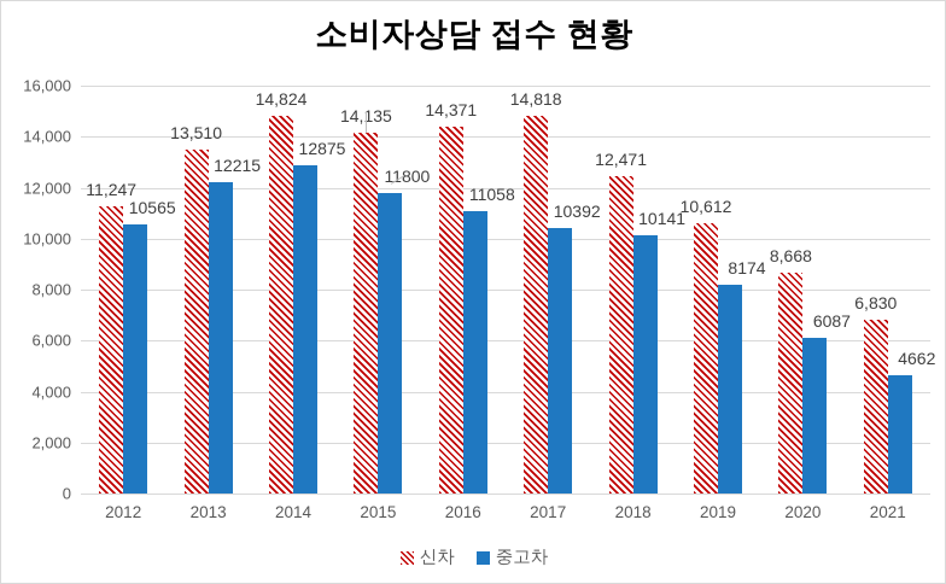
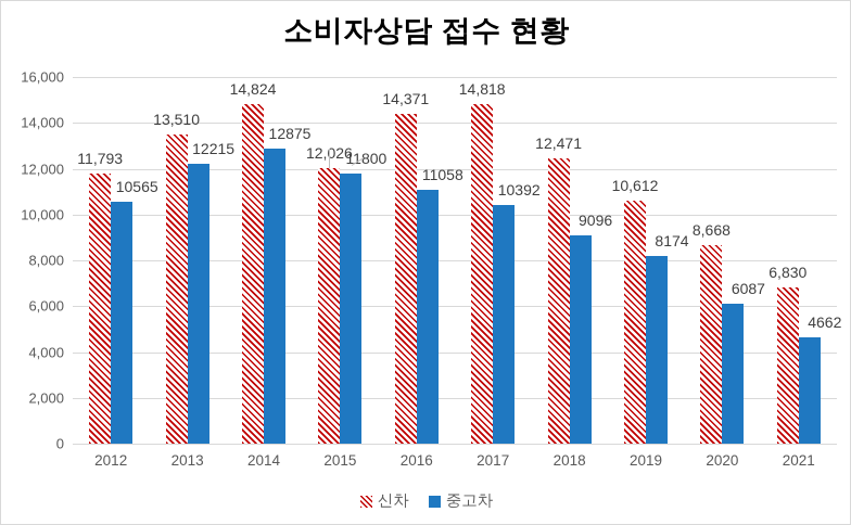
신차/2012: 11,247 -> 11,793
신차/2015: 14,135 -> 12,026
중고차/2018: 10141 -> 9096
